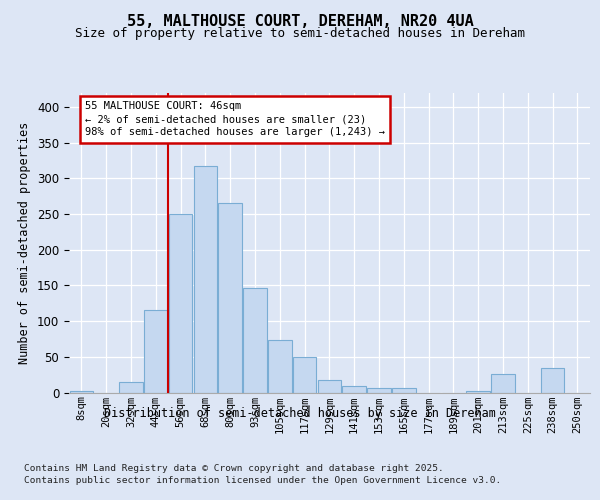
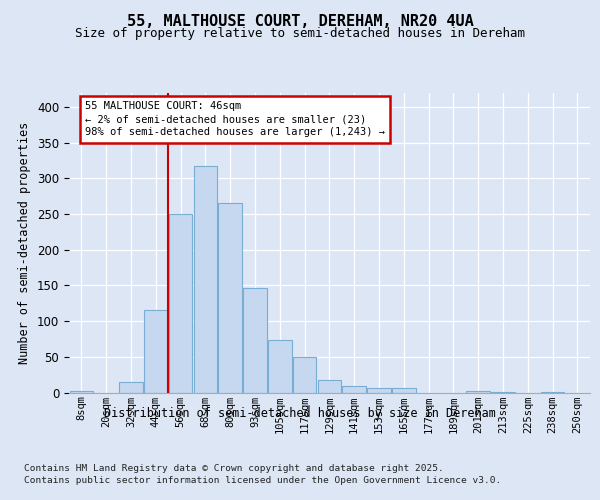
213sqm: 26 -> 1
238sqm: 34 -> 1
